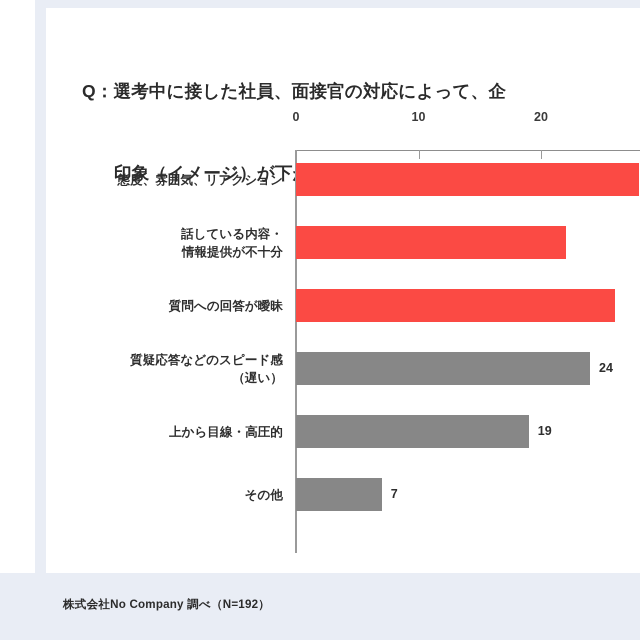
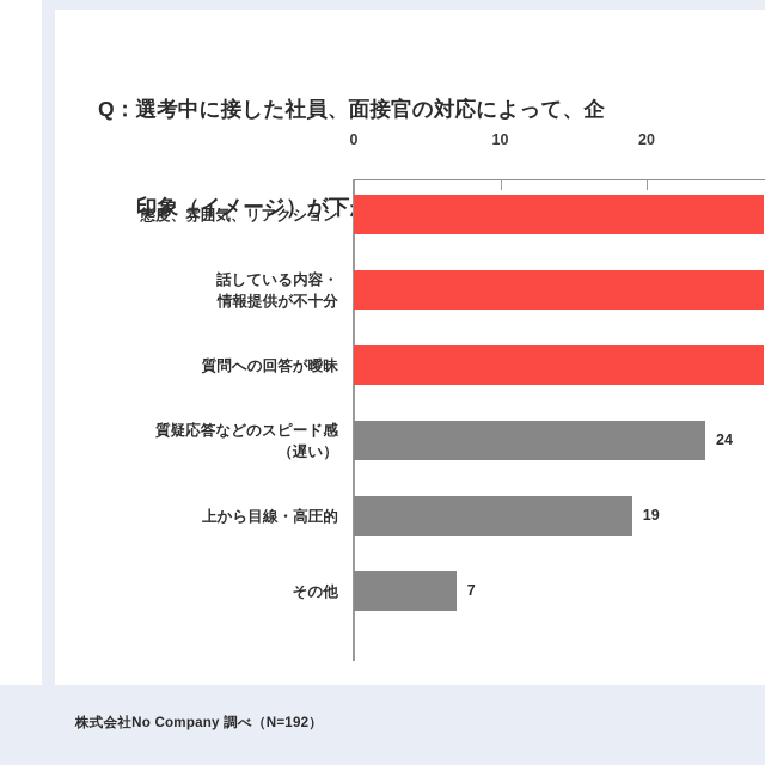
話している内容・ 情報提供が不十分: 22 -> 28
質問への回答が曖昧: 26 -> 28
